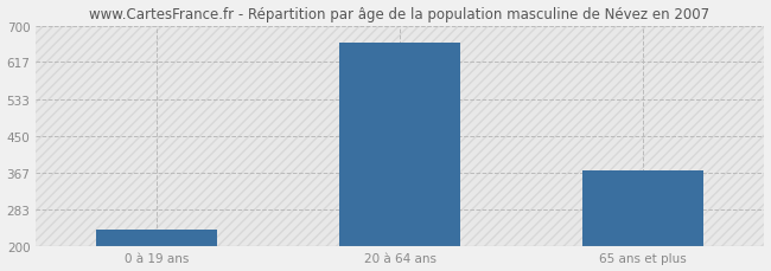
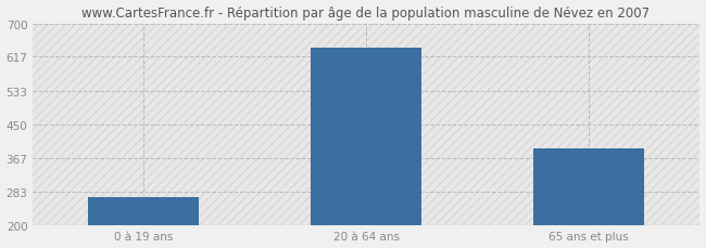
0 à 19 ans: 237 -> 270
20 à 64 ans: 660 -> 640
65 ans et plus: 372 -> 390
